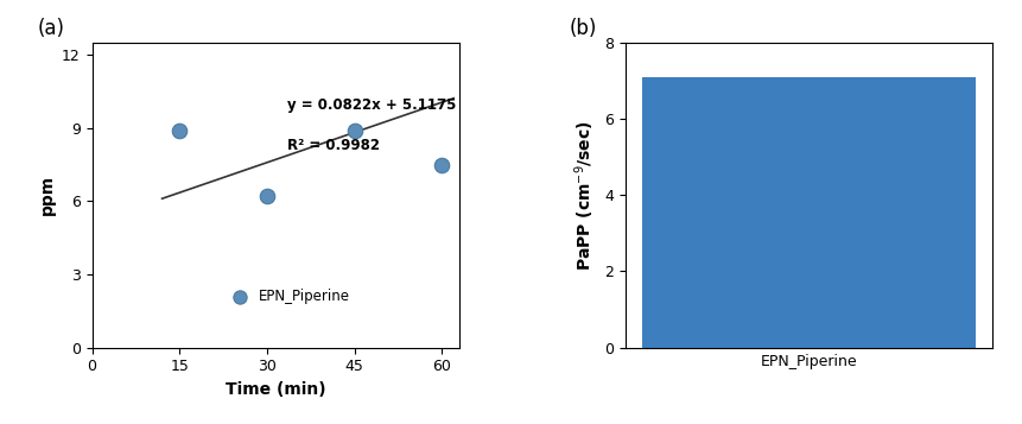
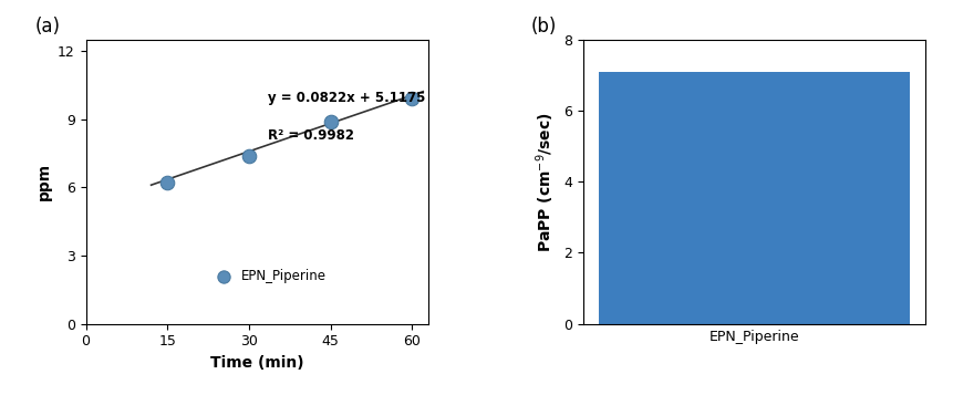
15: 8.9 -> 6.2
30: 6.2 -> 7.4
60: 7.5 -> 9.9
